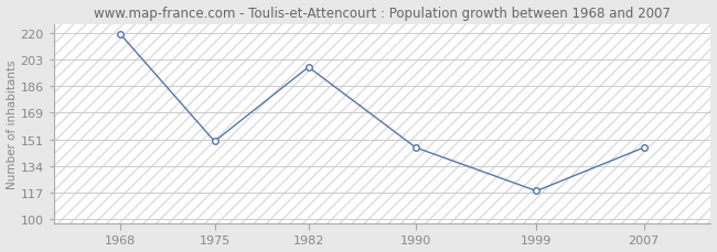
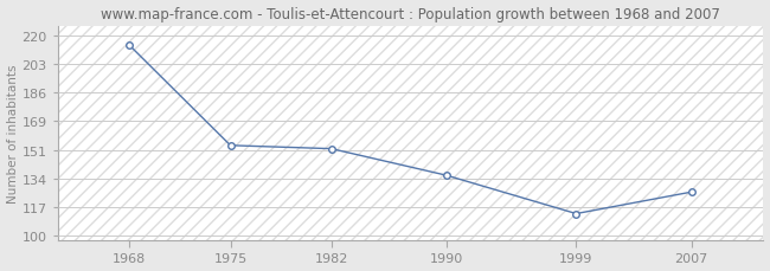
1968: 219 -> 214
1975: 150 -> 154
1982: 198 -> 152
1990: 146 -> 136
1999: 118 -> 113
2007: 146 -> 126
